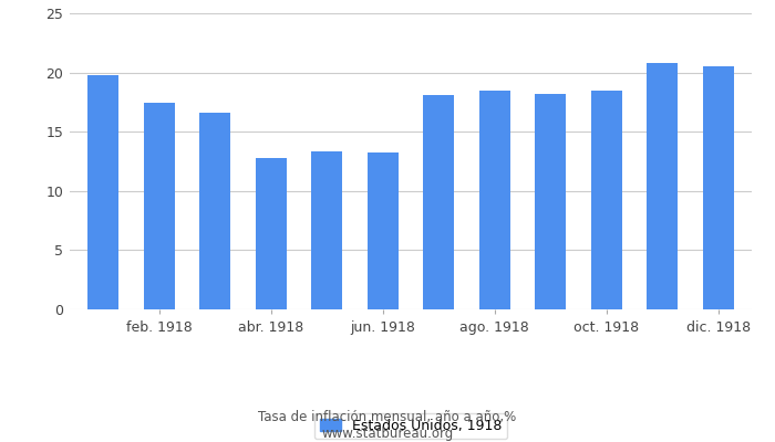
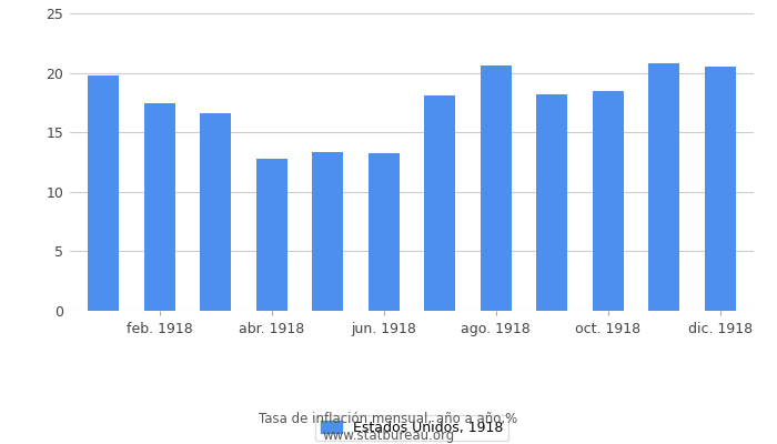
ago. 1918: 18.5 -> 20.6
